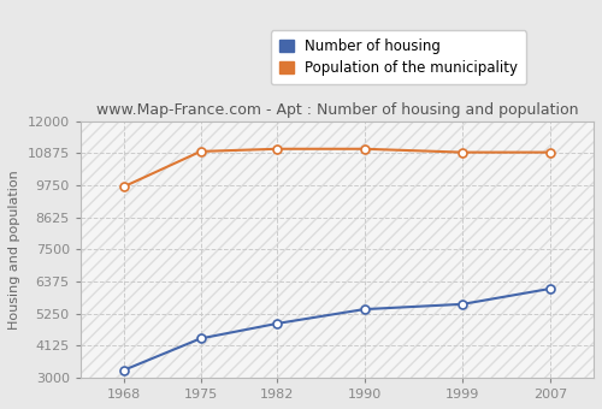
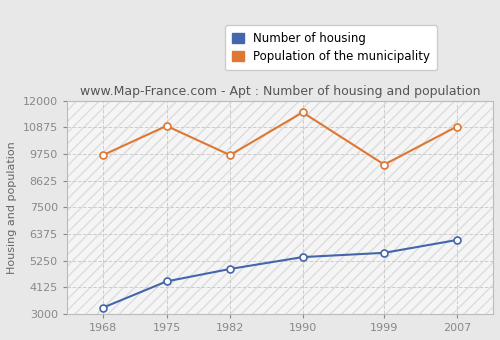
Population of the municipality/1982: 11020 -> 9700
Population of the municipality/1990: 11020 -> 11500
Population of the municipality/1999: 10900 -> 9300
